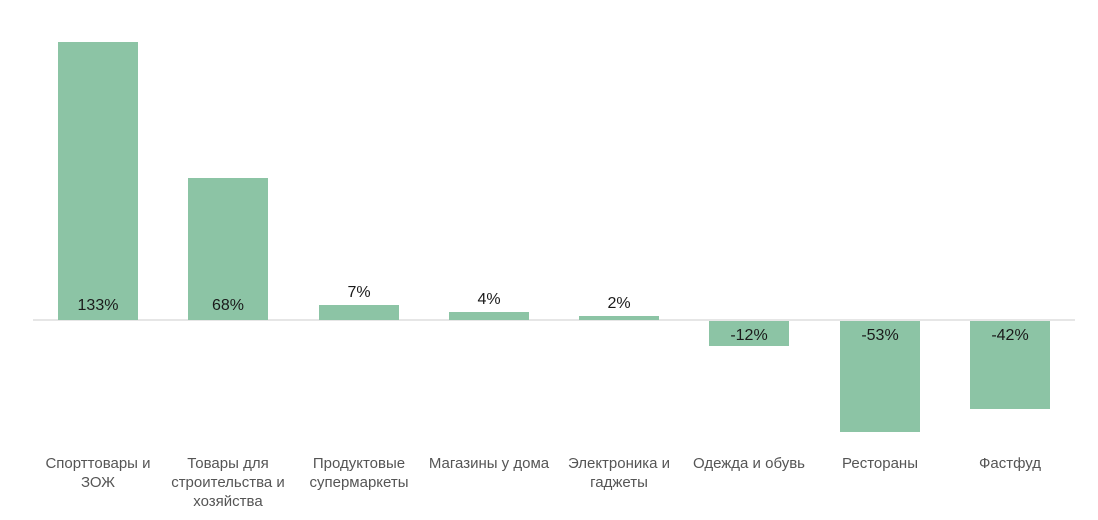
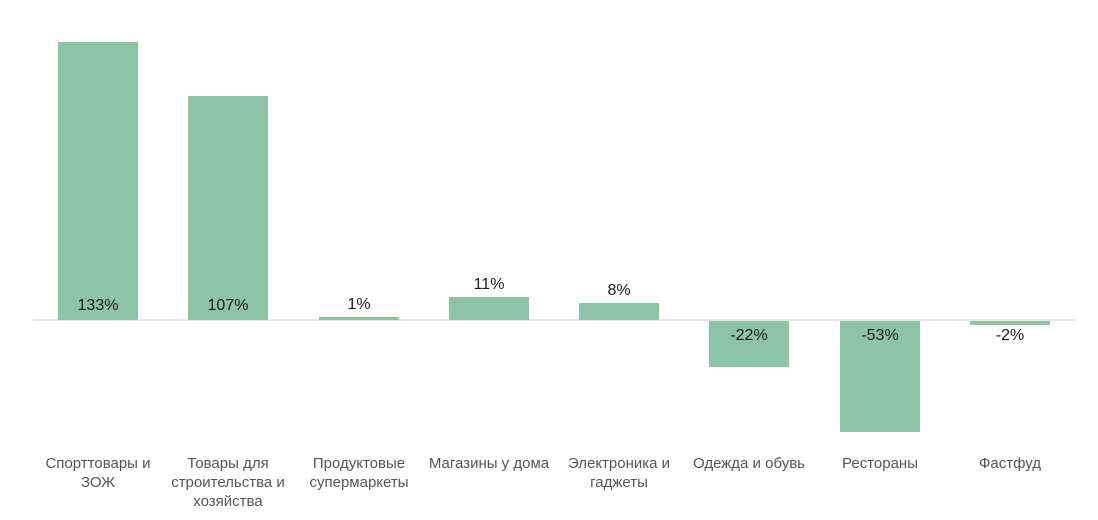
Товары для строительства и хозяйства: 68% -> 107%
Продуктовые супермаркеты: 7% -> 1%
Магазины у дома: 4% -> 11%
Электроника и гаджеты: 2% -> 8%
Одежда и обувь: -12% -> -22%
Фастфуд: -42% -> -2%
